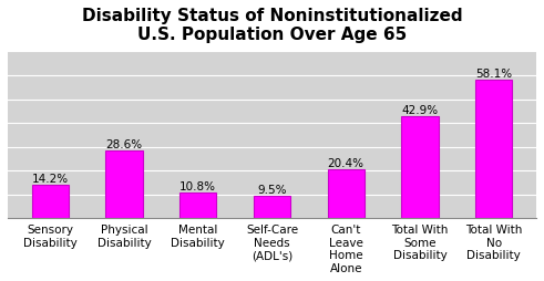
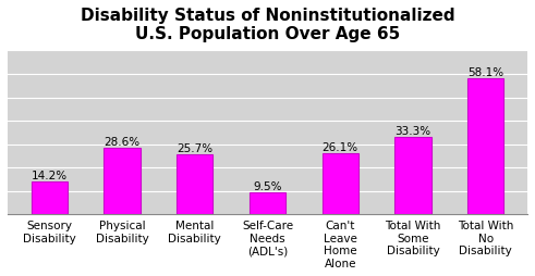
Mental Disability: 10.8% -> 25.7%
Can't Leave Home Alone: 20.4% -> 26.1%
Total With Some Disability: 42.9% -> 33.3%
